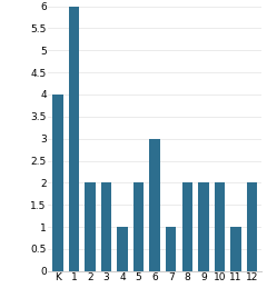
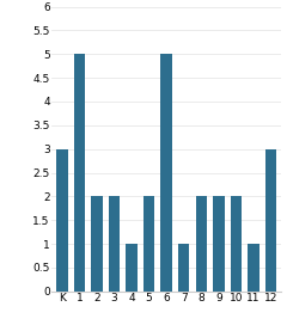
K: 4 -> 3
1: 6 -> 5
6: 3 -> 5
12: 2 -> 3
